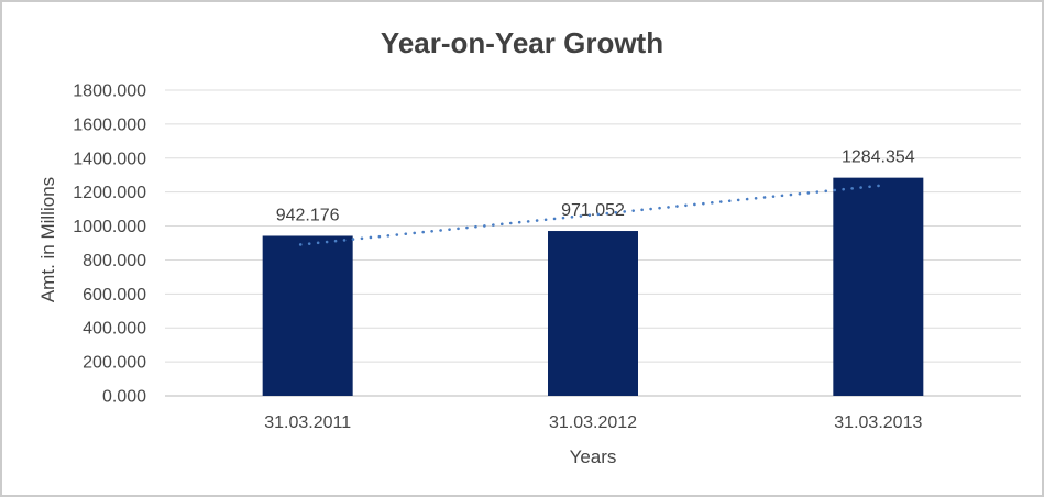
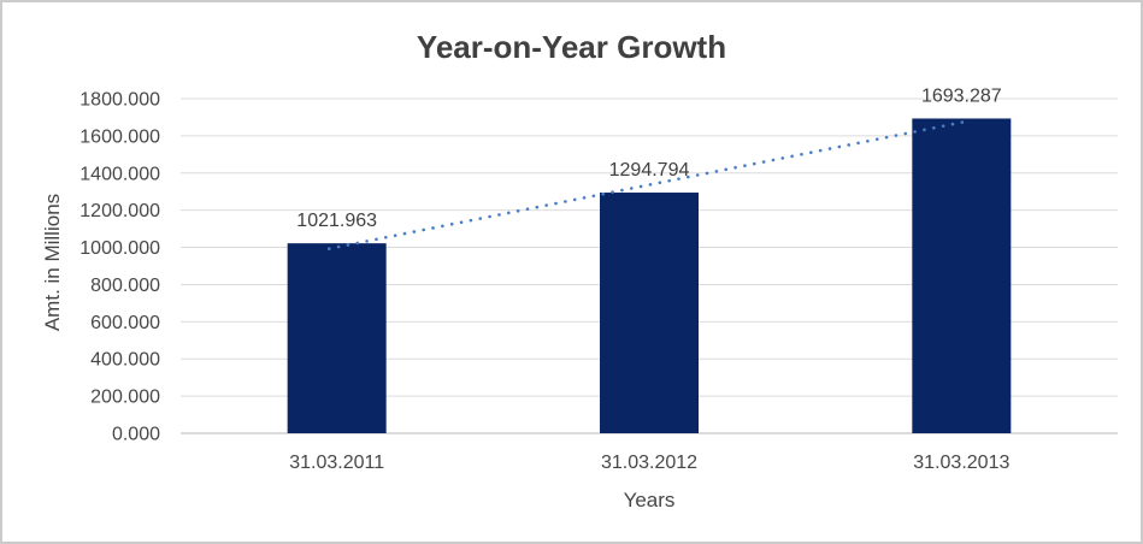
31.03.2011: 942.176 -> 1021.963
31.03.2012: 971.052 -> 1294.794
31.03.2013: 1284.354 -> 1693.287
